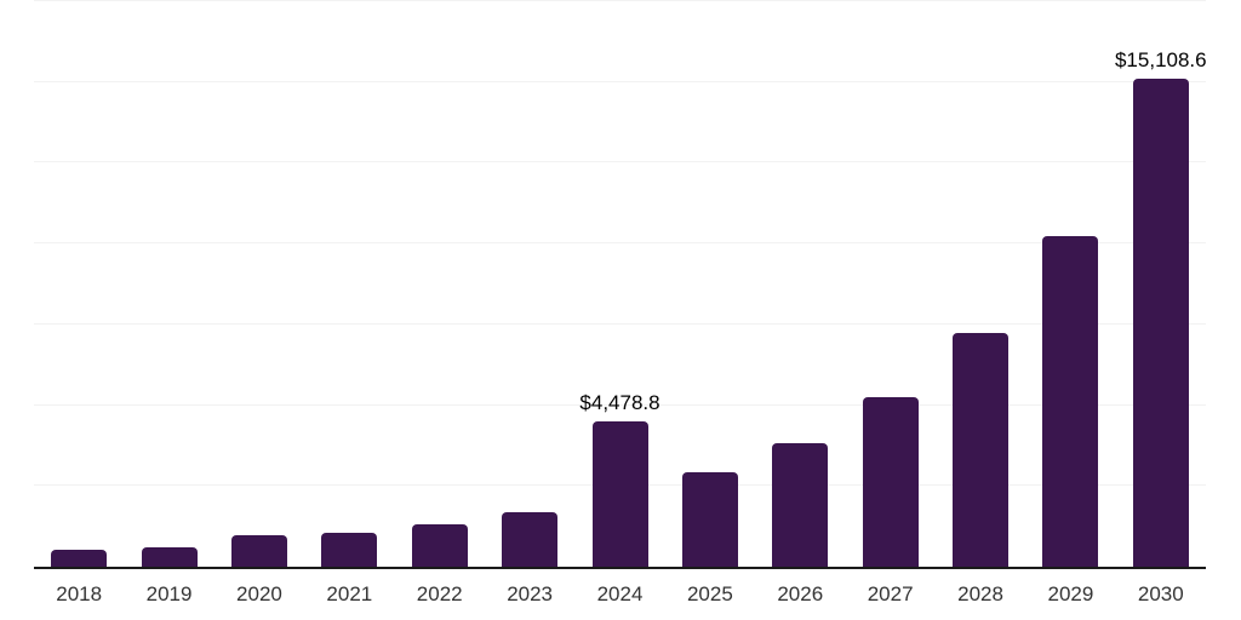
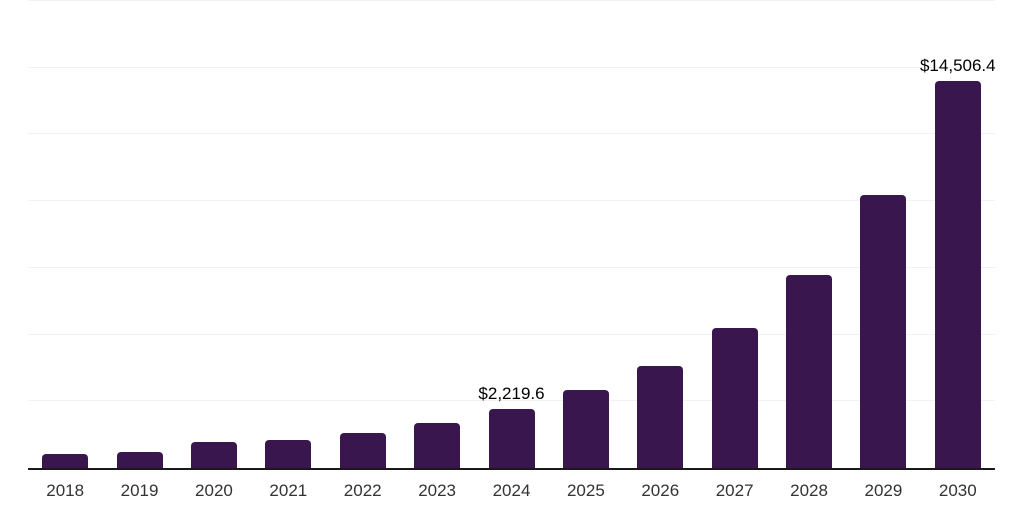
2024: $4,478.8 -> $2,219.6
2030: $15,108.6 -> $14,506.4
